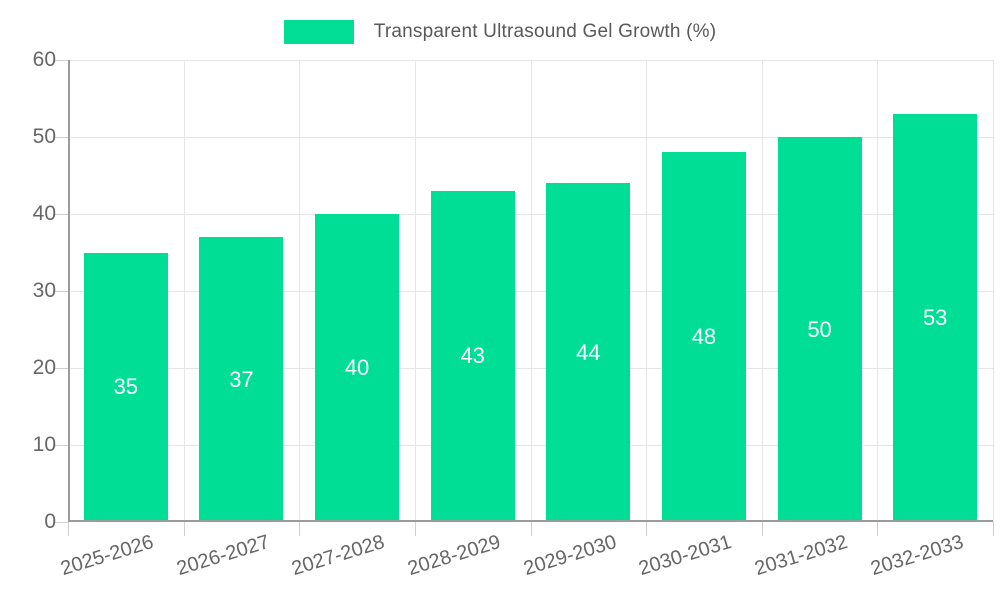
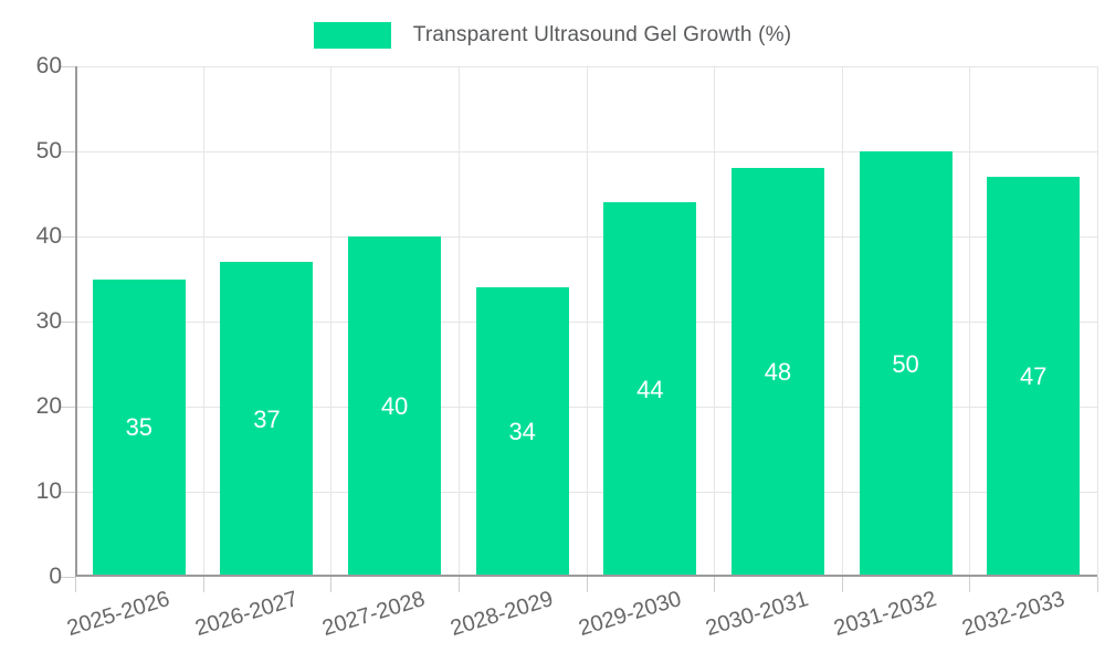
2028-2029: 43 -> 34
2032-2033: 53 -> 47
